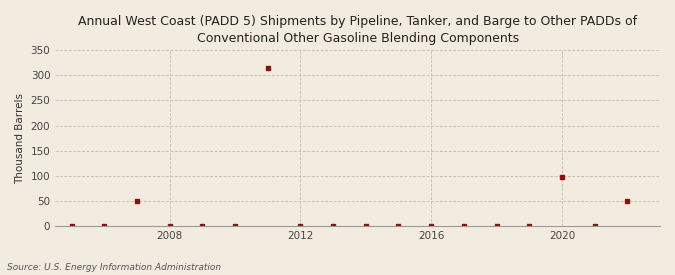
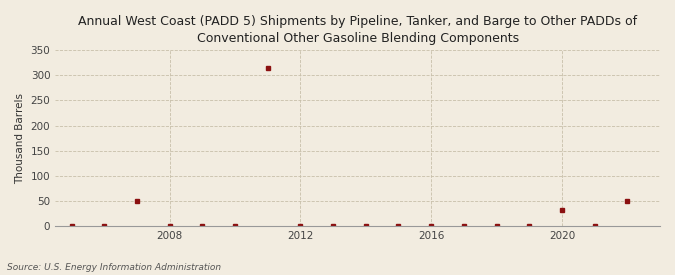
2020: 98 -> 32
